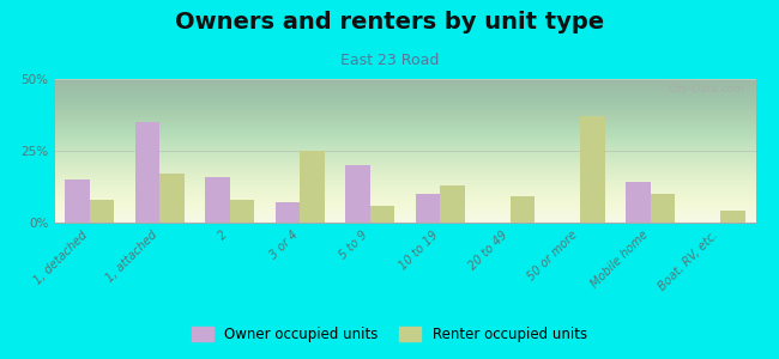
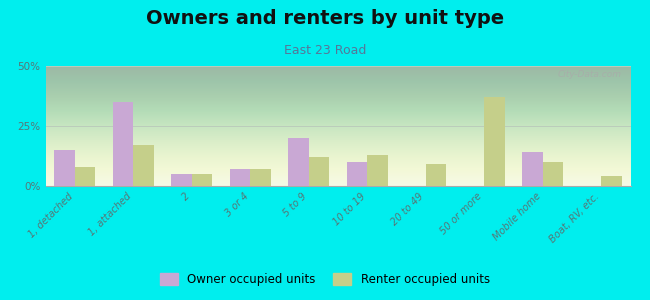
Owner occupied units/2: 16% -> 5%
Renter occupied units/2: 8% -> 5%
Renter occupied units/3 or 4: 25% -> 7%
Renter occupied units/5 to 9: 6% -> 12%
